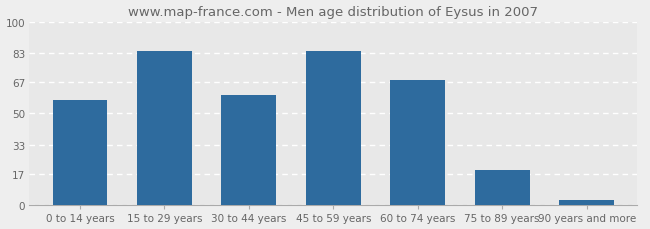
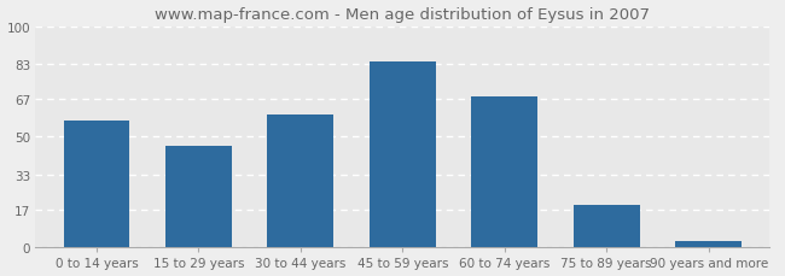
15 to 29 years: 84 -> 46
